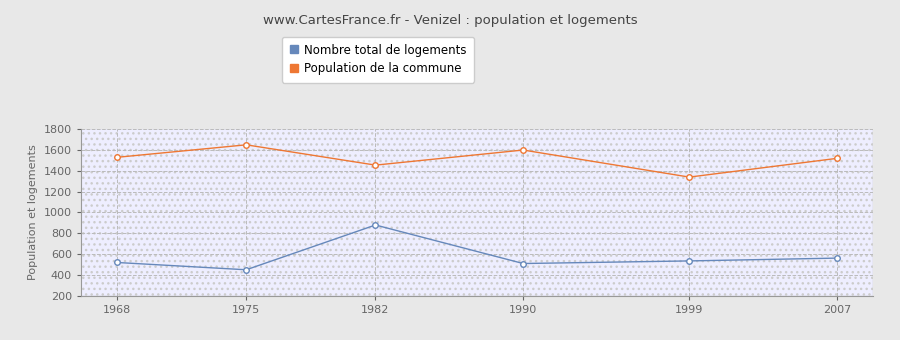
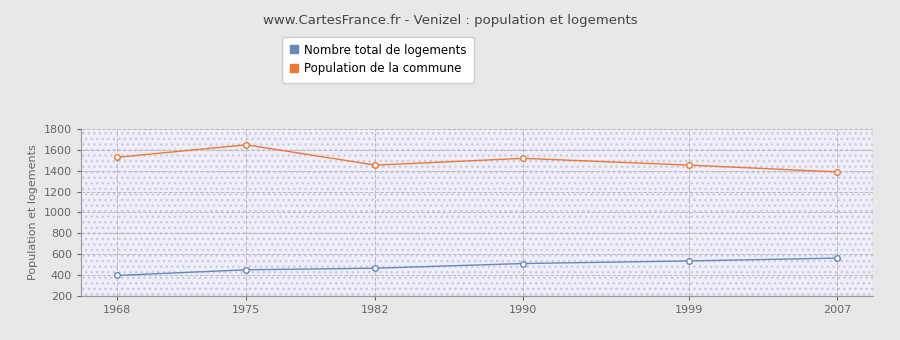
Nombre total de logements/1968: 520 -> 400
Nombre total de logements/1982: 880 -> 460
Population de la commune/1990: 1600 -> 1520
Population de la commune/1999: 1340 -> 1460
Population de la commune/2007: 1520 -> 1390
